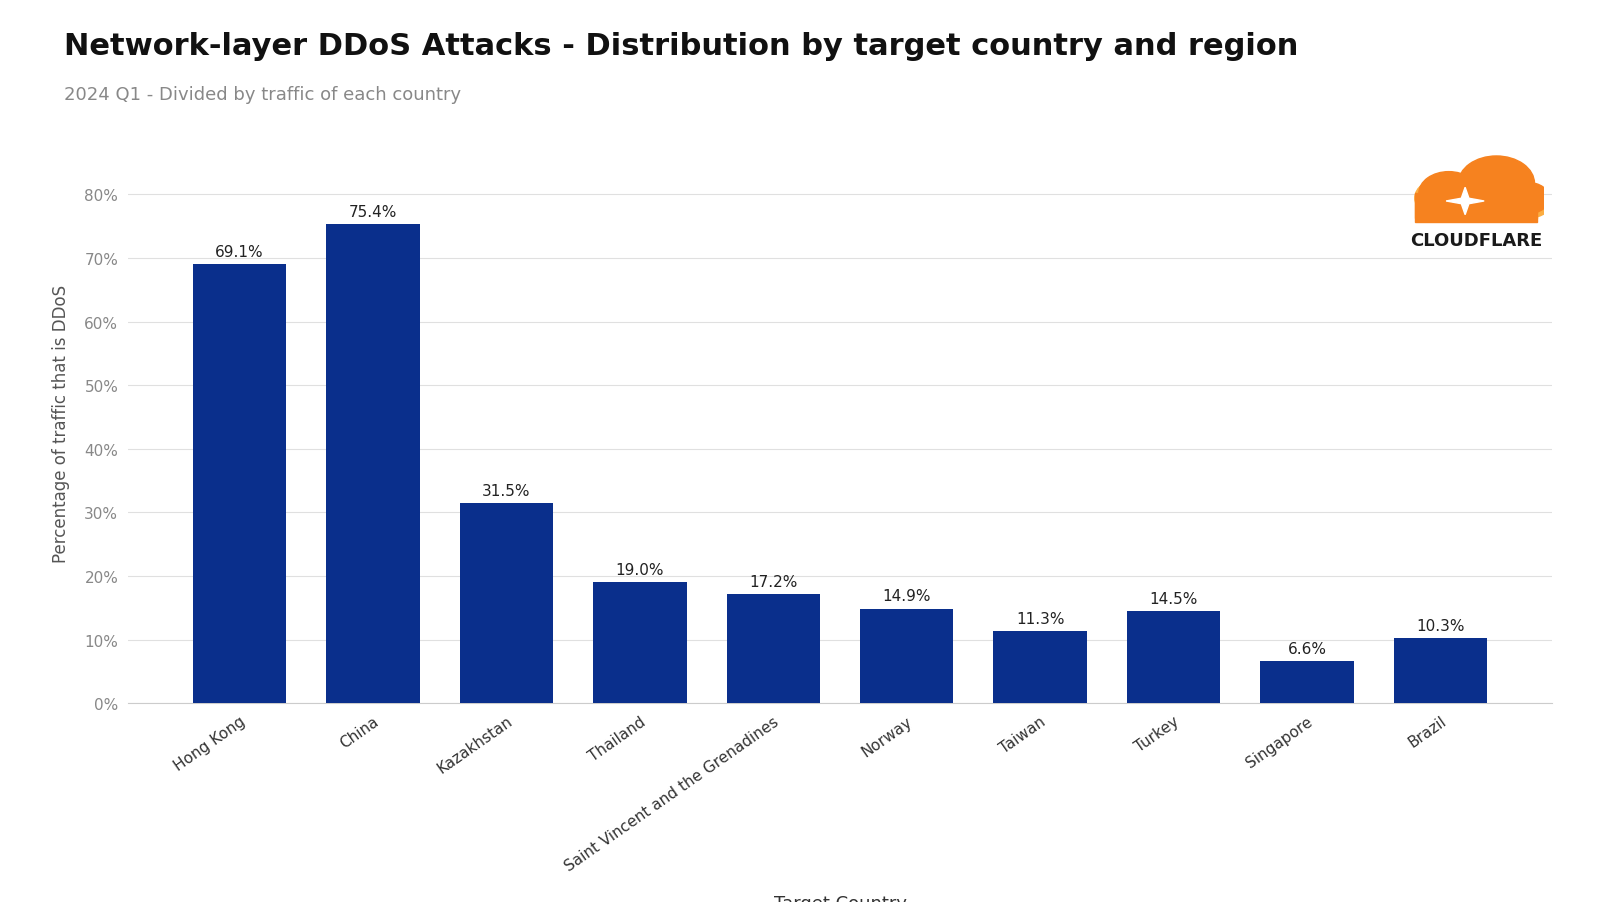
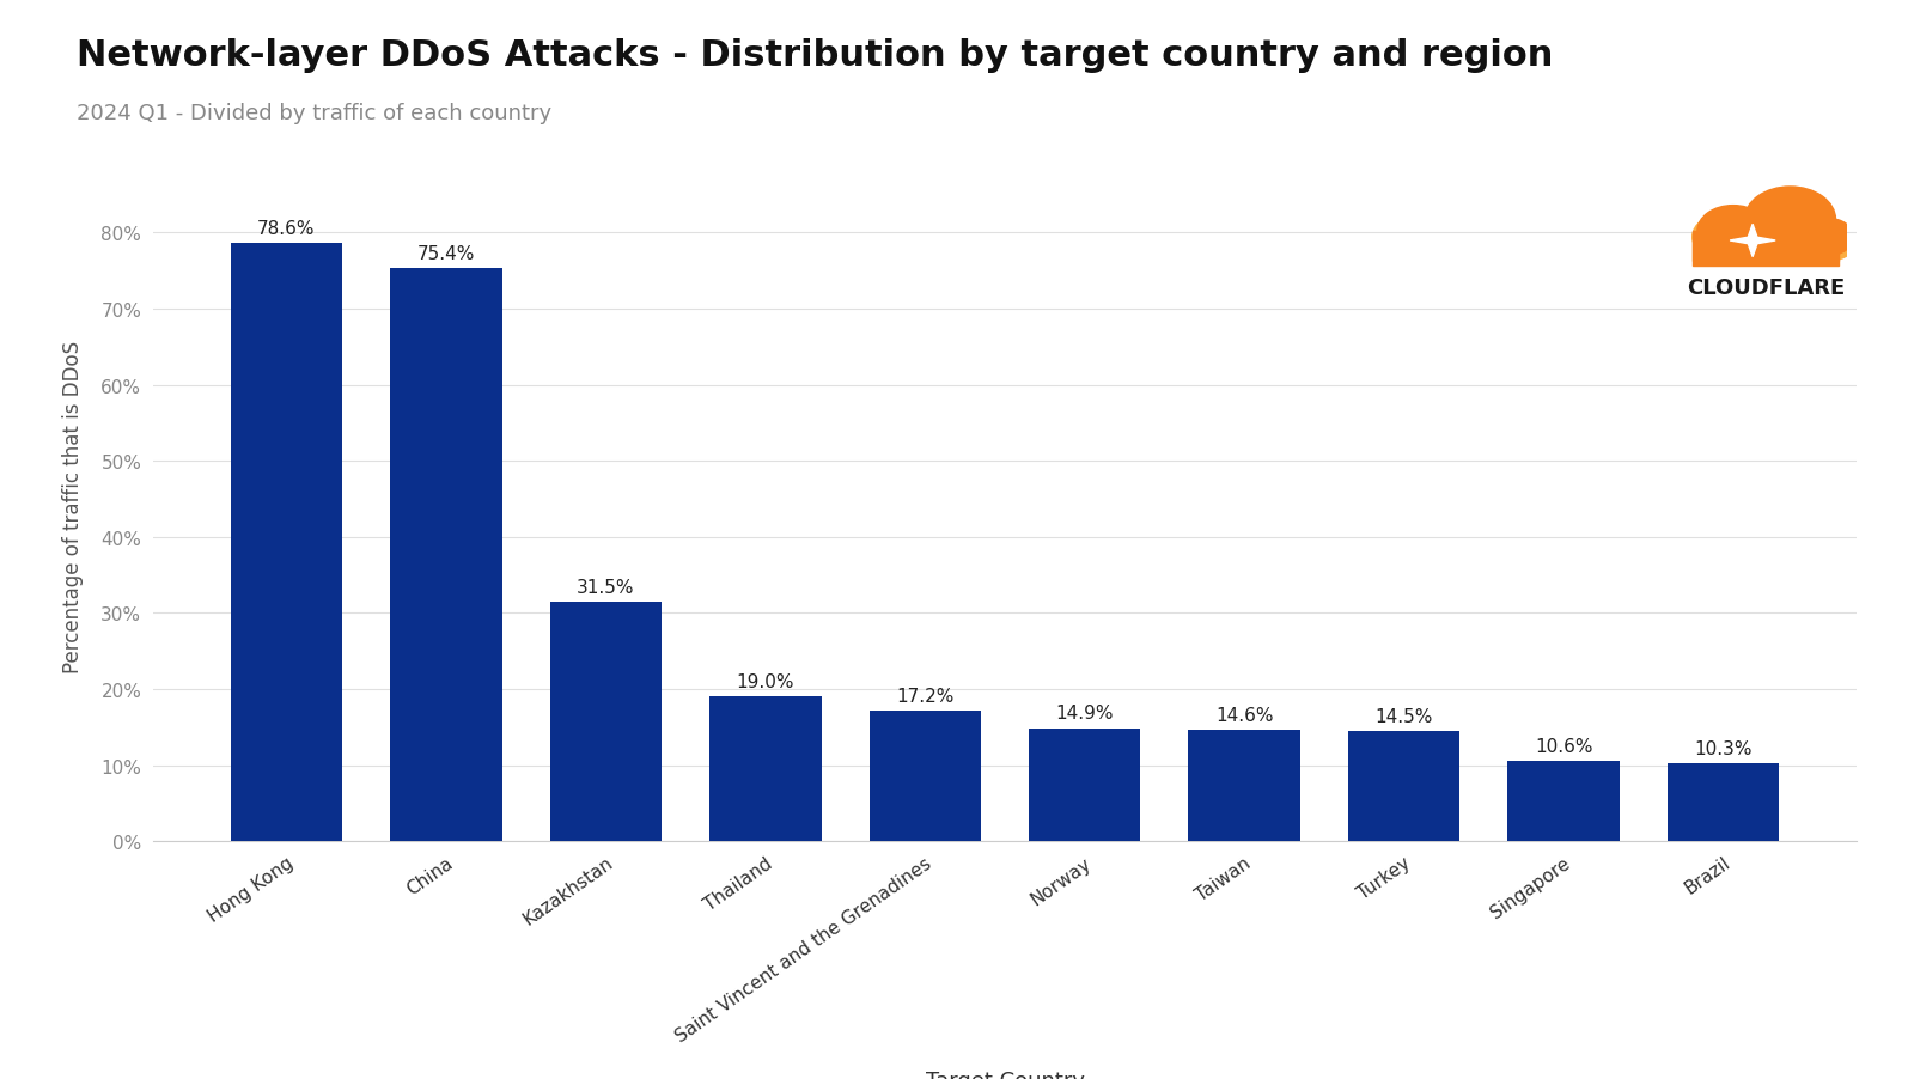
Hong Kong: 69.1% -> 78.6%
Taiwan: 11.3% -> 14.6%
Singapore: 6.6% -> 10.6%
